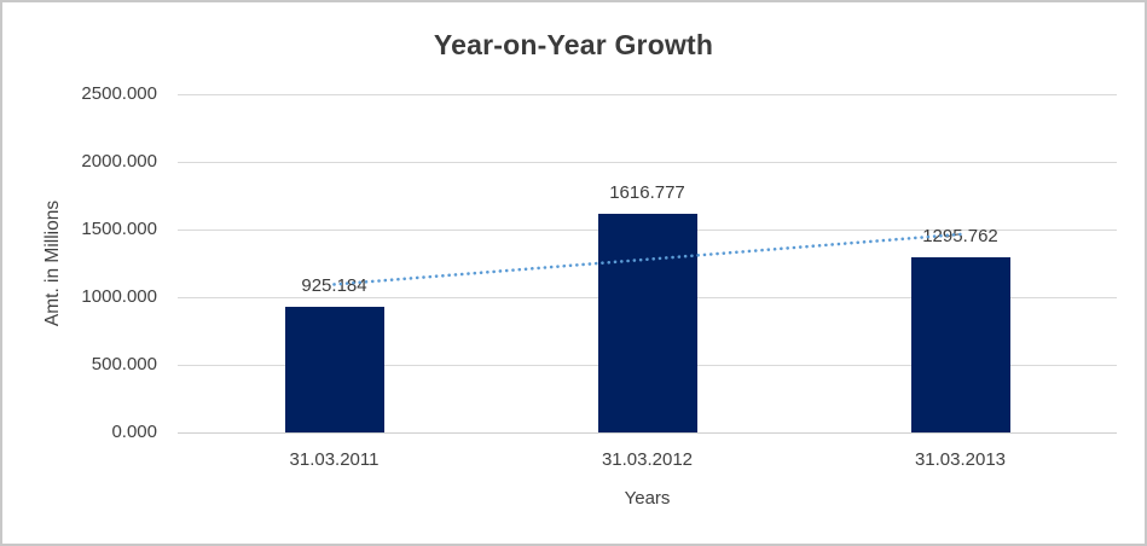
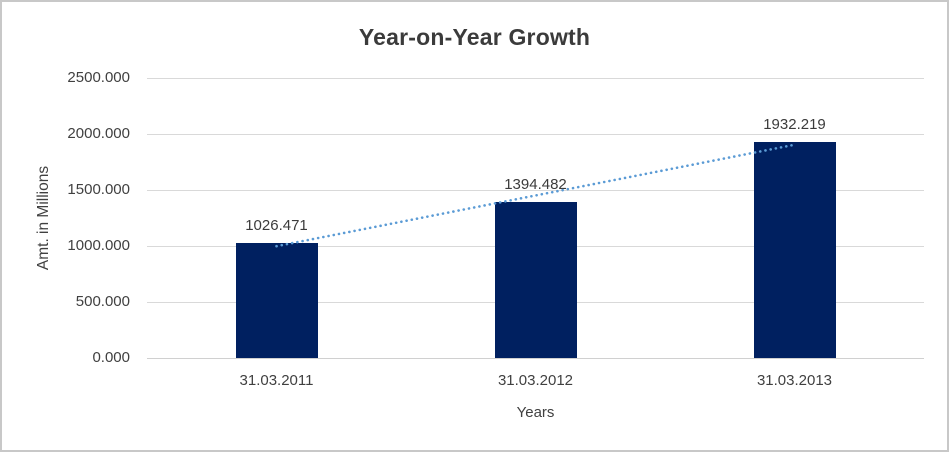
31.03.2011: 925.184 -> 1026.471
31.03.2012: 1616.777 -> 1394.482
31.03.2013: 1295.762 -> 1932.219
